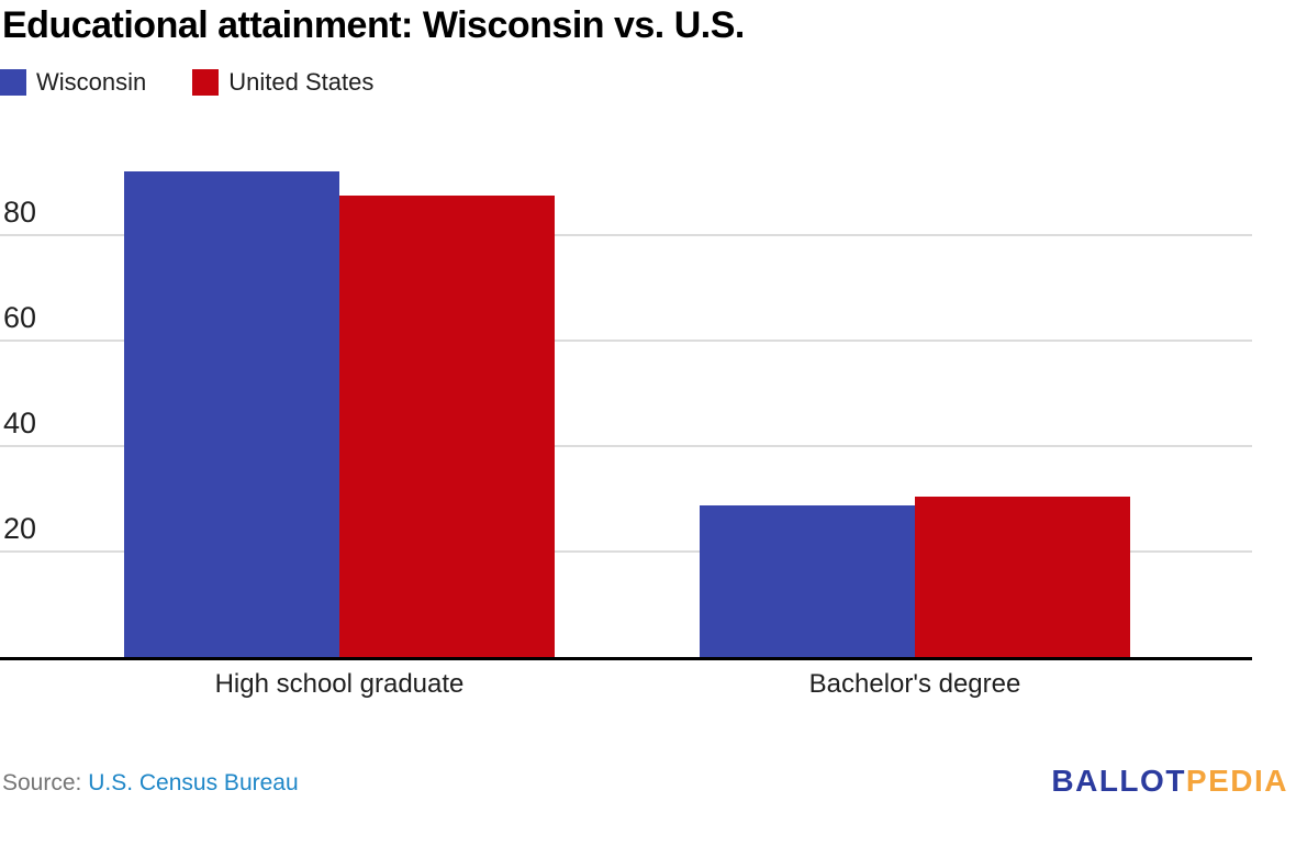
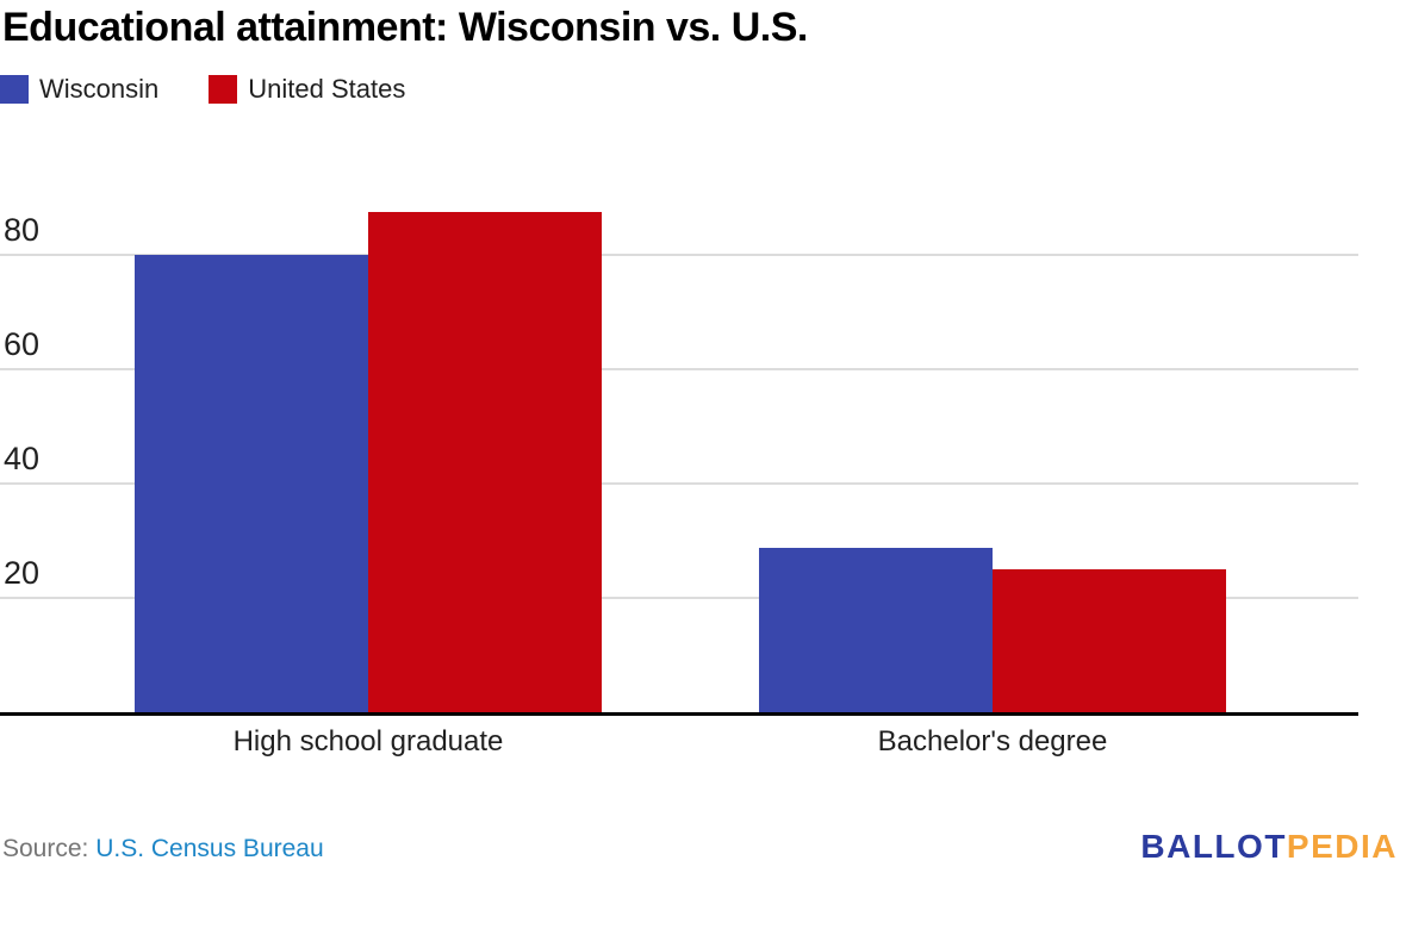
Wisconsin/High school graduate: 92 -> 80
United States/Bachelor's degree: 30 -> 25
